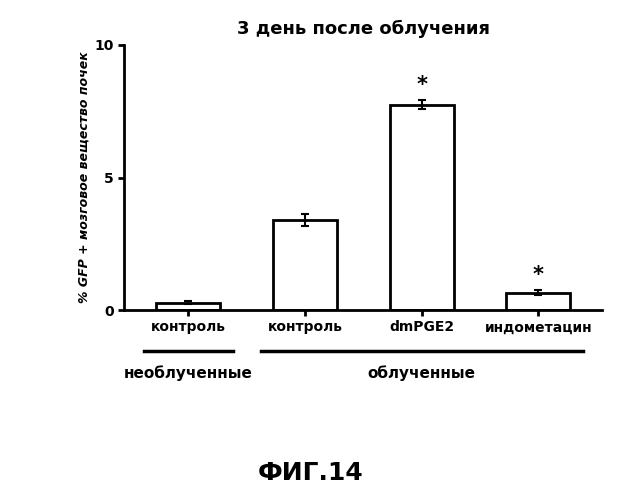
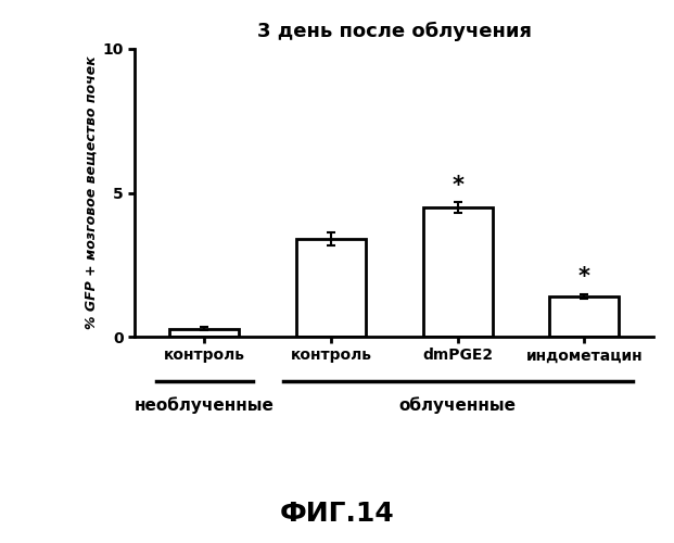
dmPGE2: 7.75 -> 4.50
индометацин: 0.65 -> 1.40
